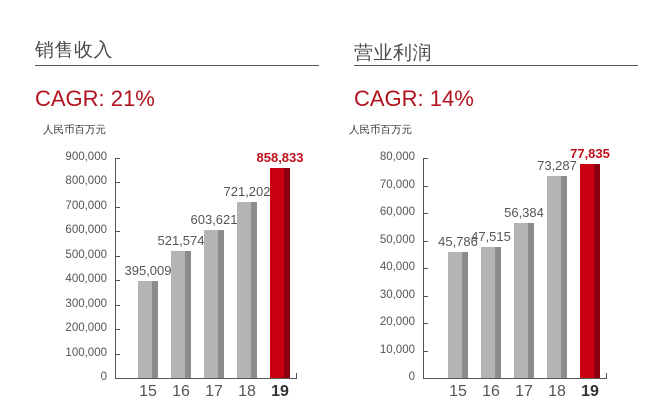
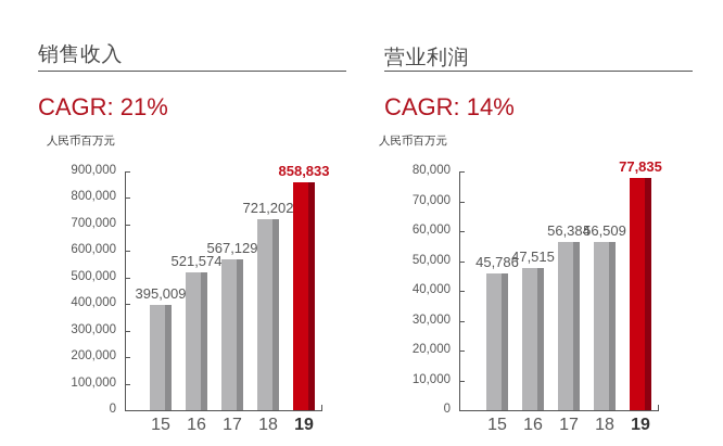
销售收入/17: 603,621 -> 567,129
营业利润/18: 73,287 -> 56,509
